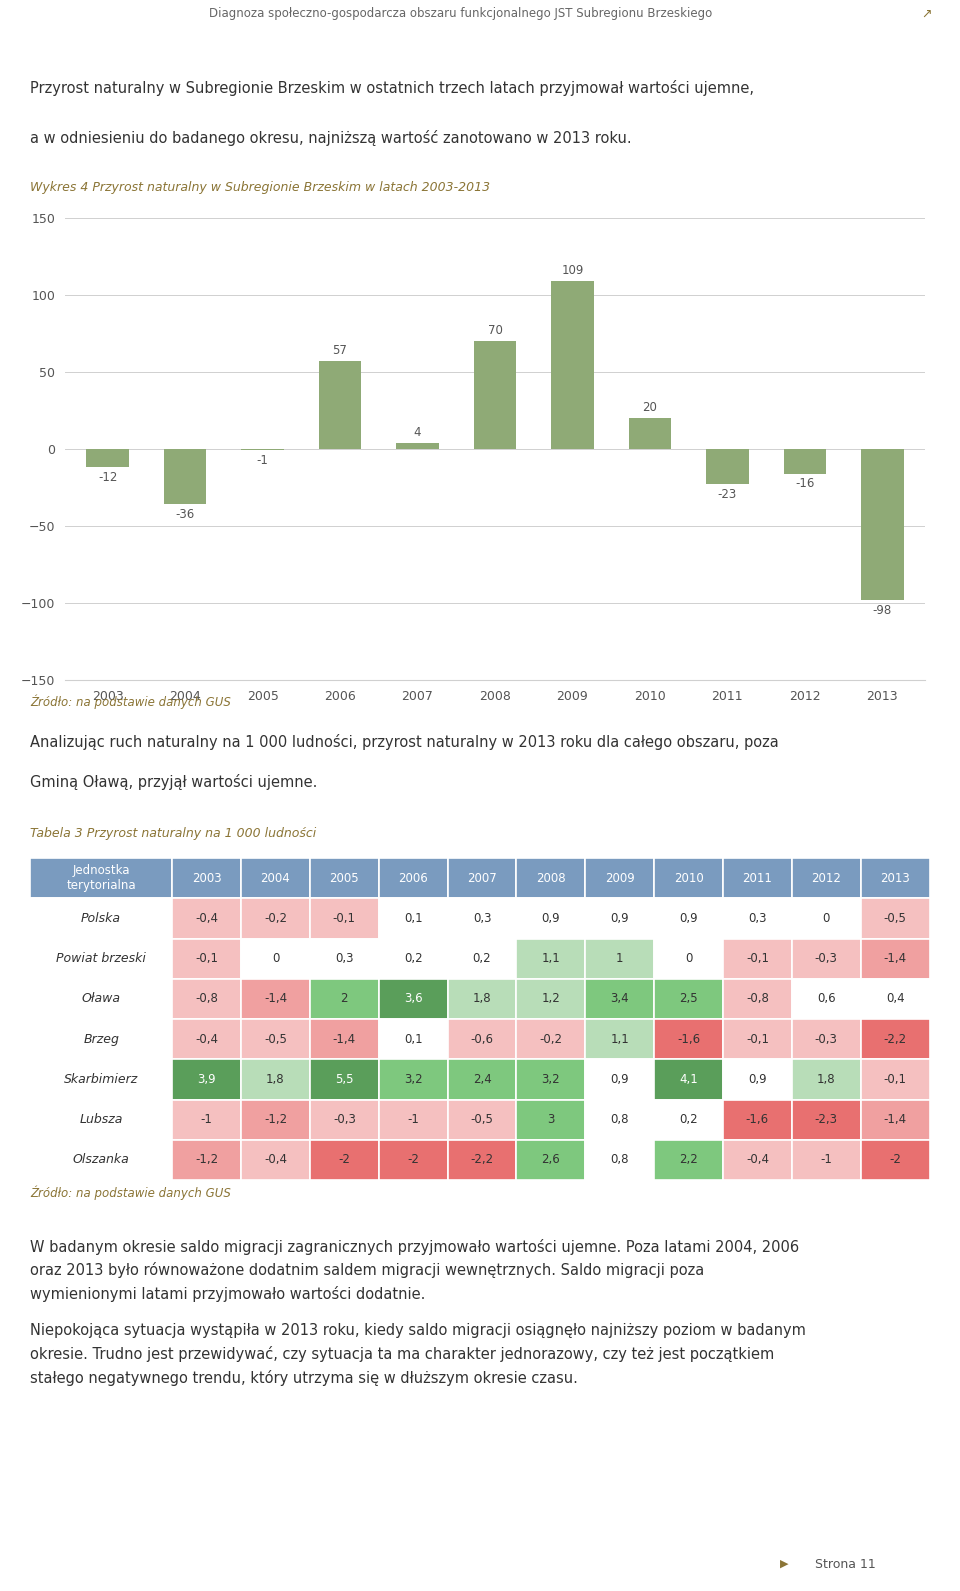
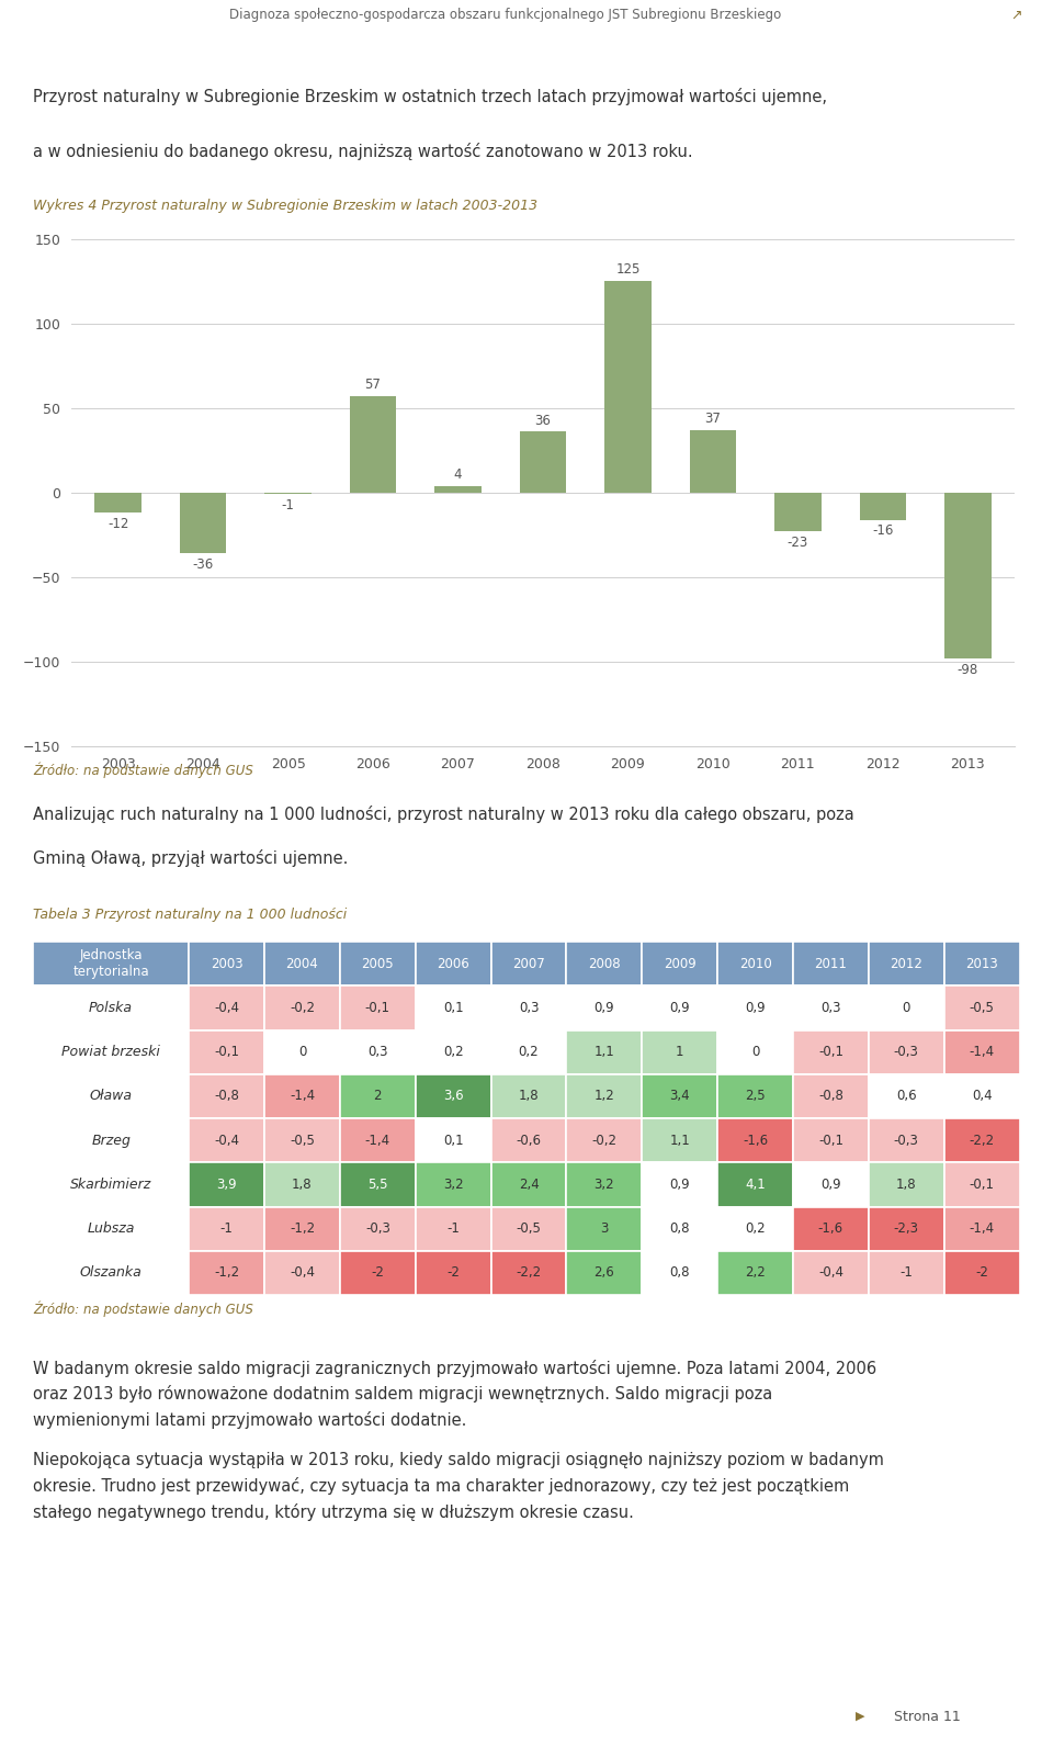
2008: 70 -> 36
2009: 109 -> 125
2010: 20 -> 37
